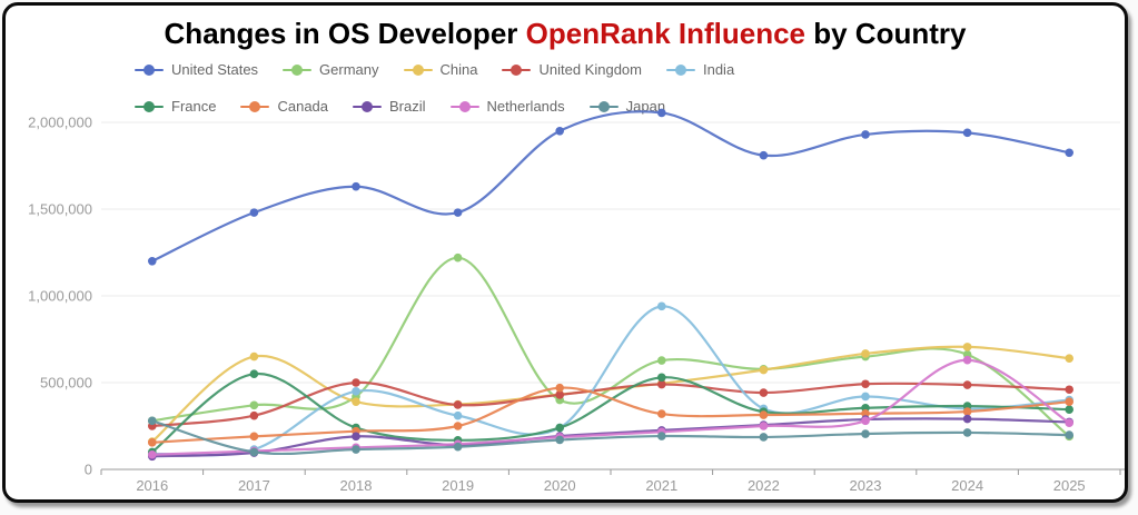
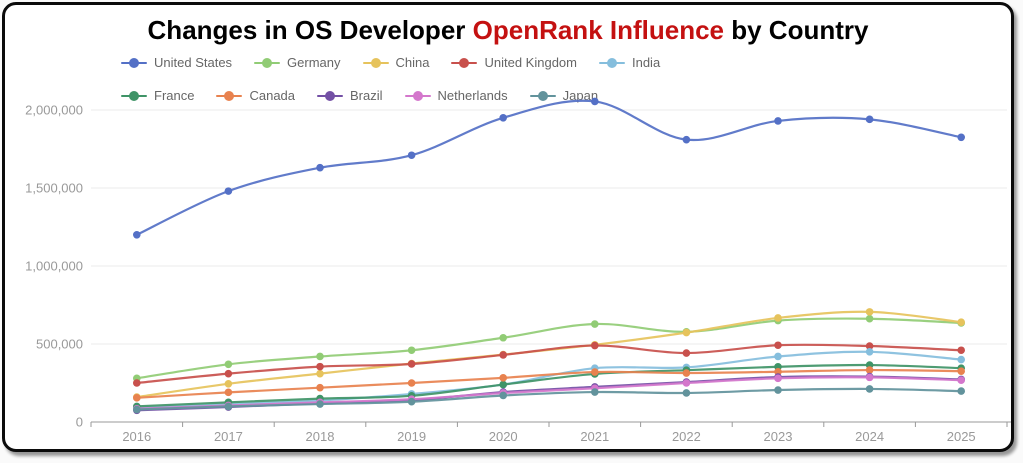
Japan/2016: 280000 -> 80000
China/2017: 650000 -> 240000
France/2017: 550000 -> 130000
China/2018: 390000 -> 310000
United Kingdom/2018: 500000 -> 360000
India/2018: 450000 -> 140000
France/2018: 240000 -> 150000
Brazil/2018: 190000 -> 120000
United States/2019: 1480000 -> 1710000
Germany/2019: 1220000 -> 460000
India/2019: 310000 -> 180000
Germany/2020: 400000 -> 540000
Canada/2020: 470000 -> 280000
India/2021: 940000 -> 340000
France/2021: 530000 -> 310000
India/2024: 350000 -> 450000
Netherlands/2024: 630000 -> 290000
Germany/2025: 190000 -> 640000
Canada/2025: 390000 -> 330000
